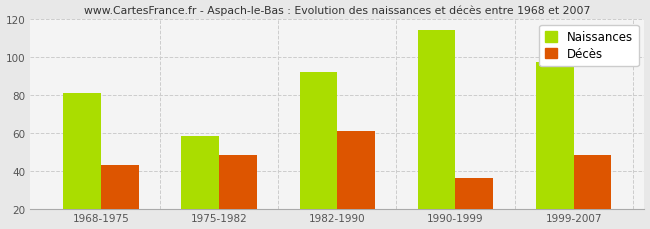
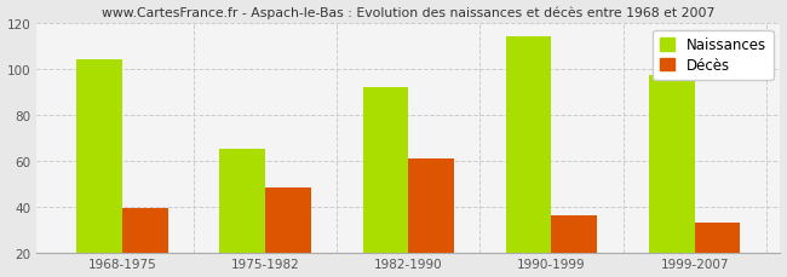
Naissances/1968-1975: 81 -> 104
Décès/1968-1975: 43 -> 39
Naissances/1975-1982: 58 -> 65
Décès/1999-2007: 48 -> 33
